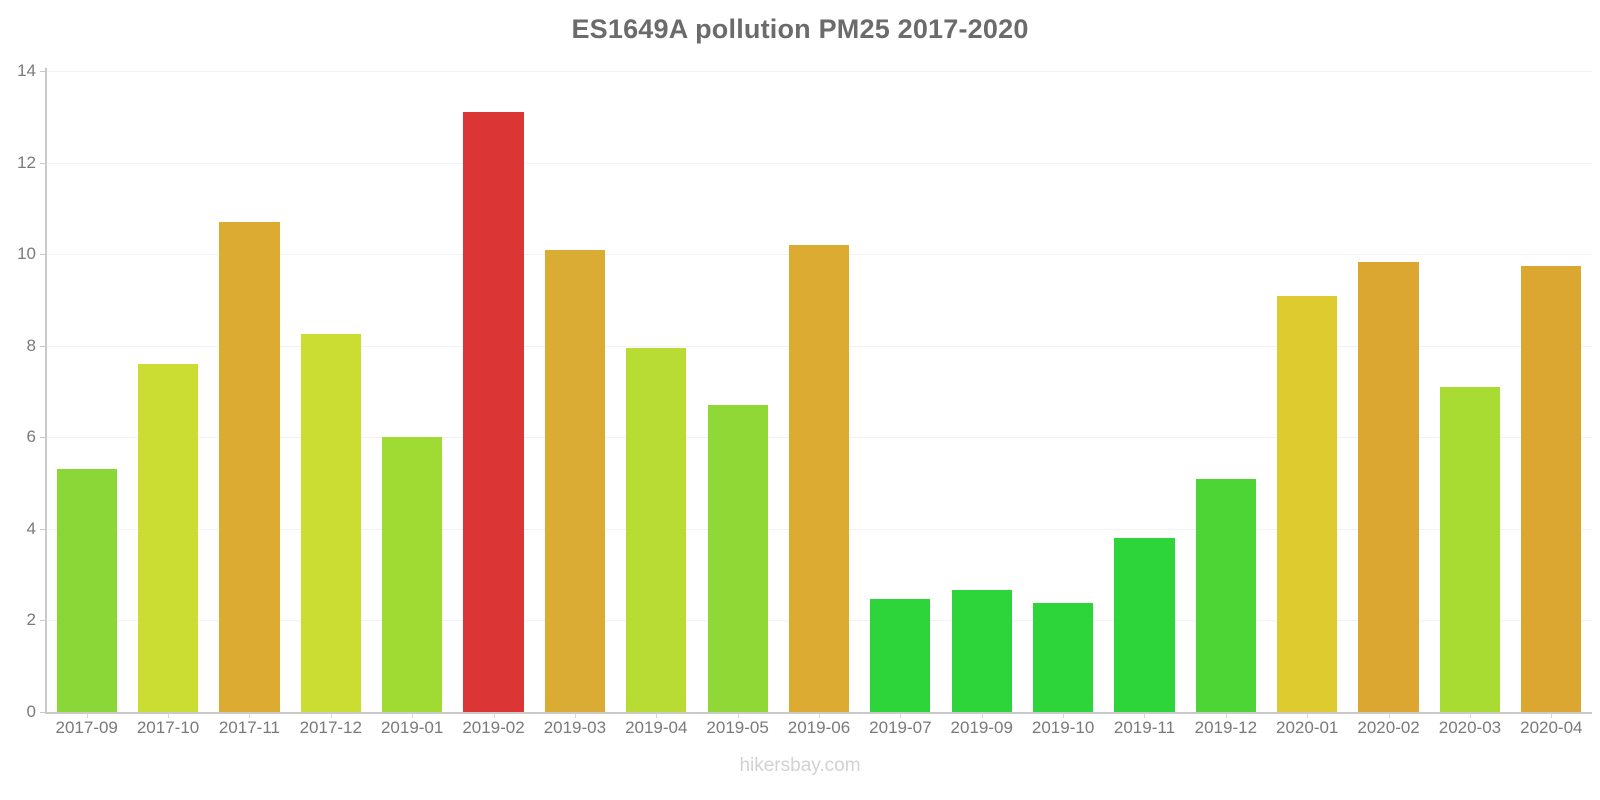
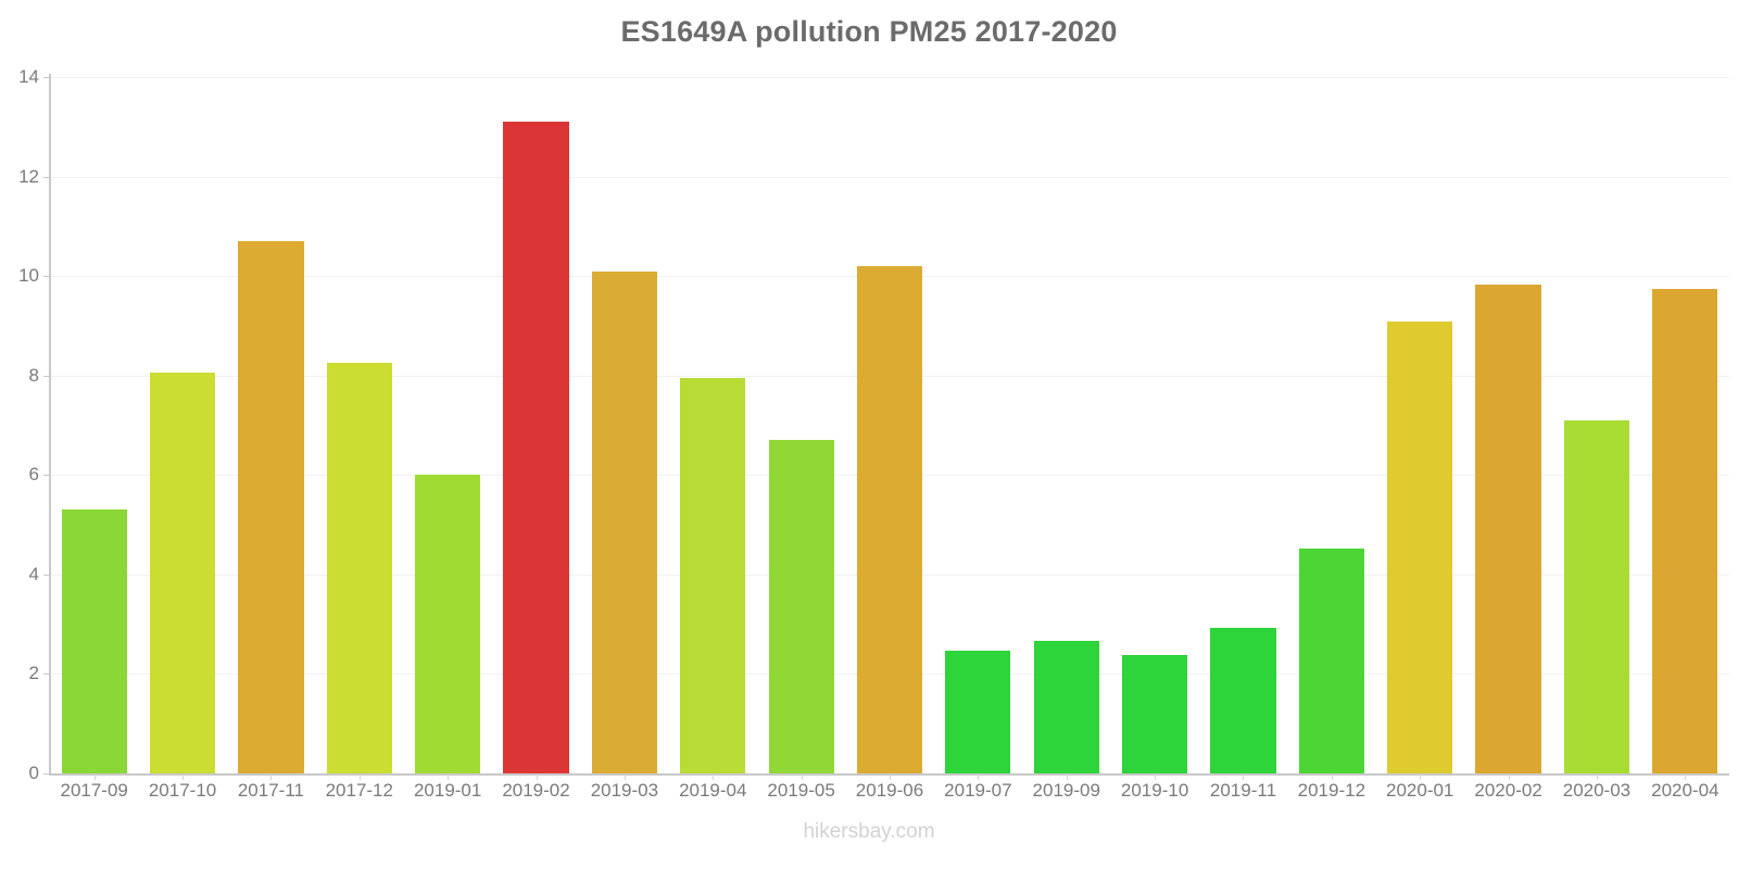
2017-10: 7.6 -> 8.1
2019-11: 3.8 -> 2.9
2019-12: 5.1 -> 4.5
